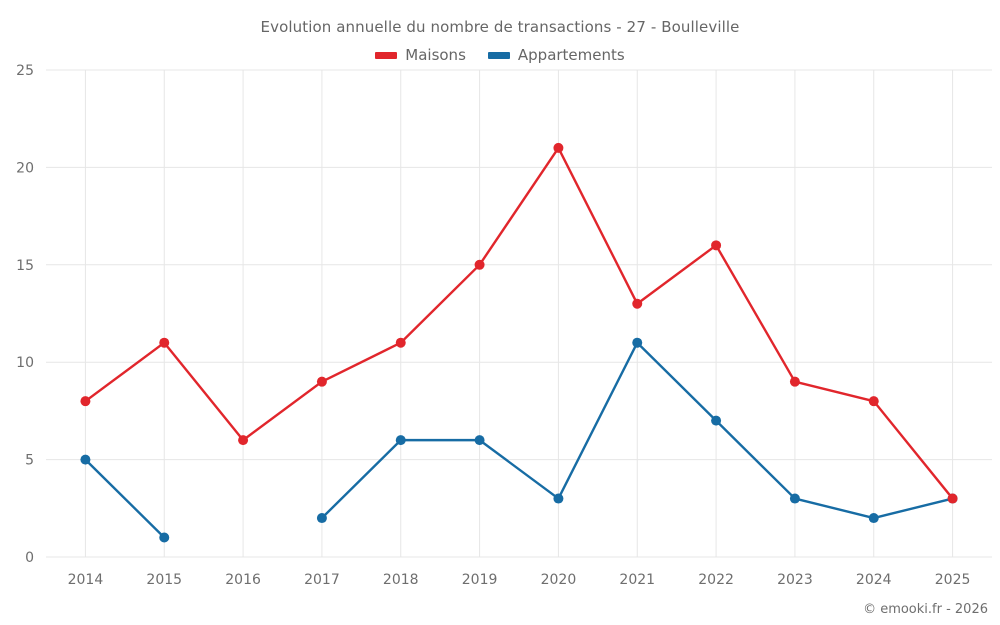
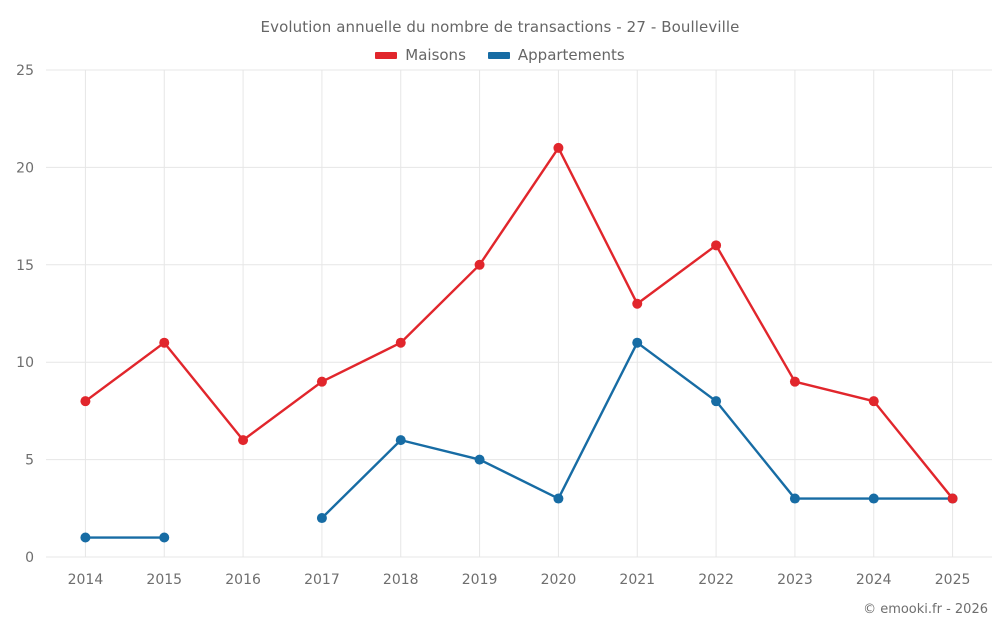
Appartements/2014: 5 -> 1
Appartements/2019: 6 -> 5
Appartements/2022: 7 -> 8
Appartements/2024: 2 -> 3
